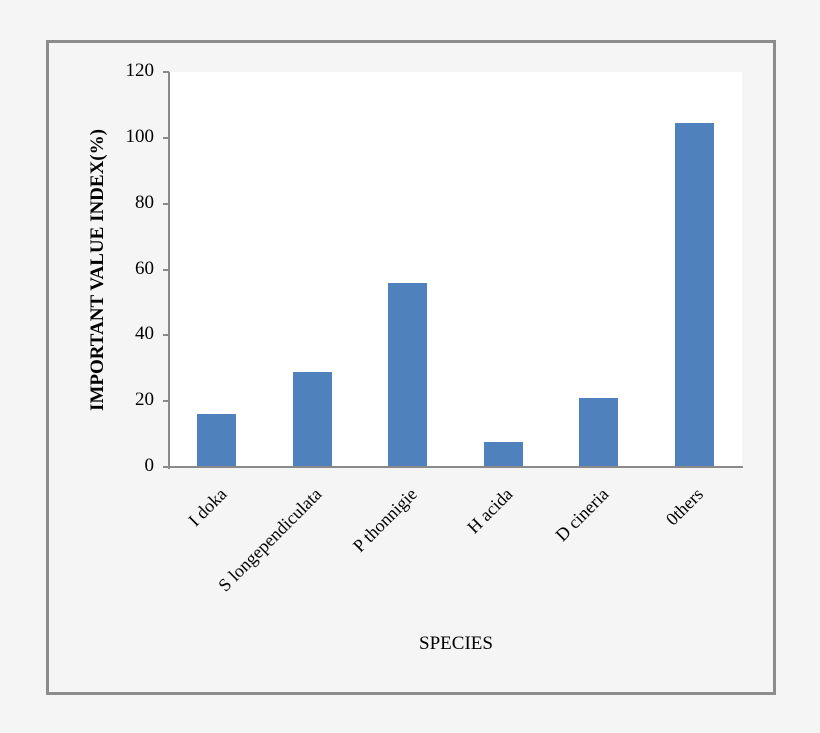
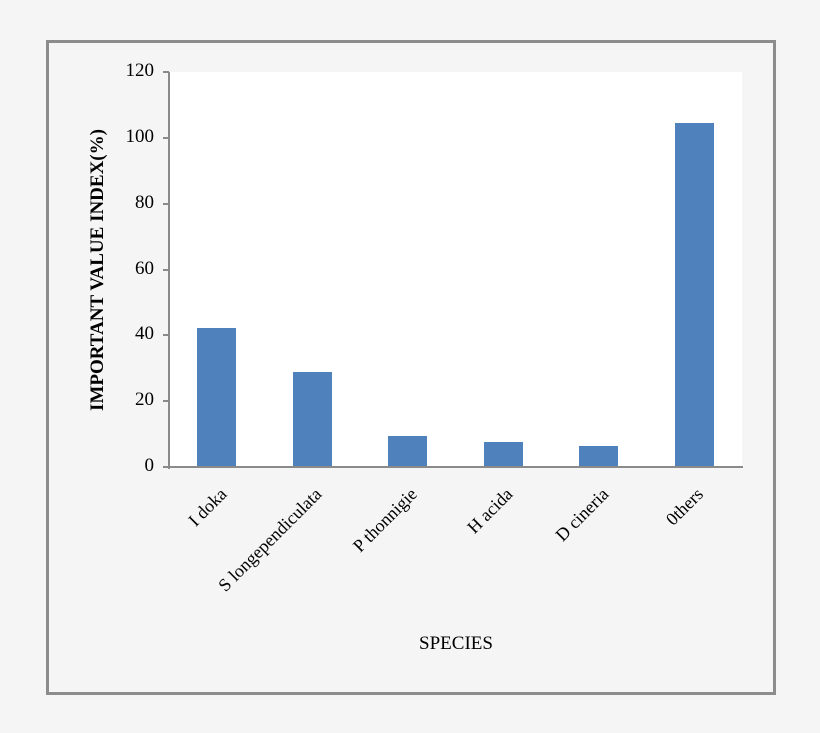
I doka: 16 -> 42
P thonnigie: 56 -> 10
D cineria: 21 -> 6
